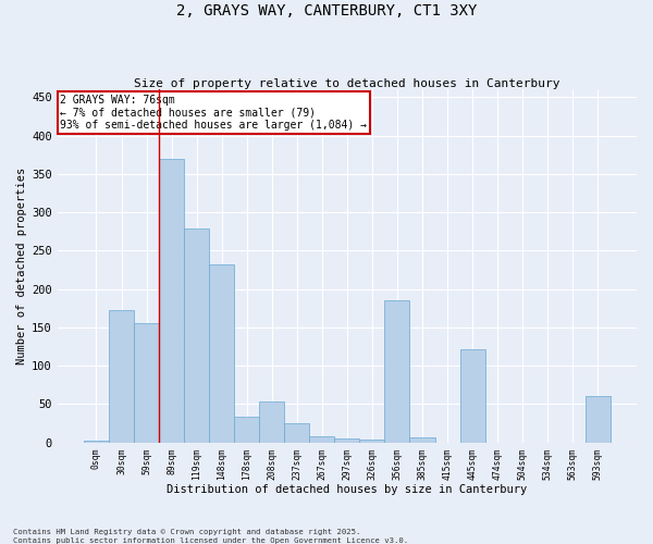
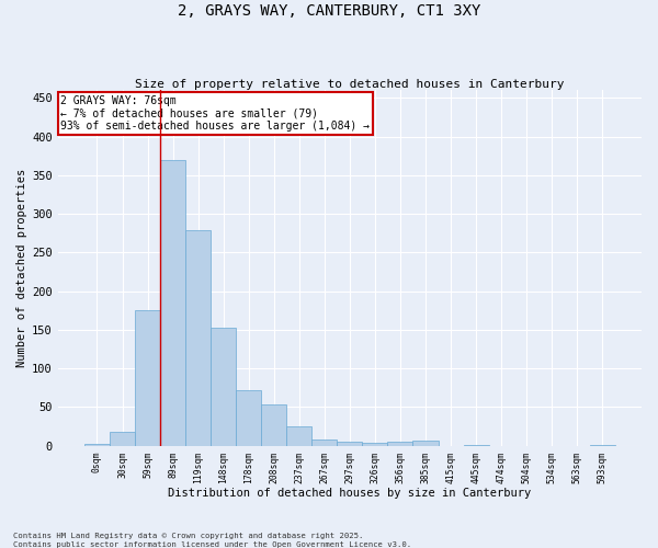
30sqm: 172 -> 18
59sqm: 156 -> 176
148sqm: 232 -> 153
178sqm: 34 -> 72
356sqm: 186 -> 5
445sqm: 122 -> 1
593sqm: 60 -> 1
